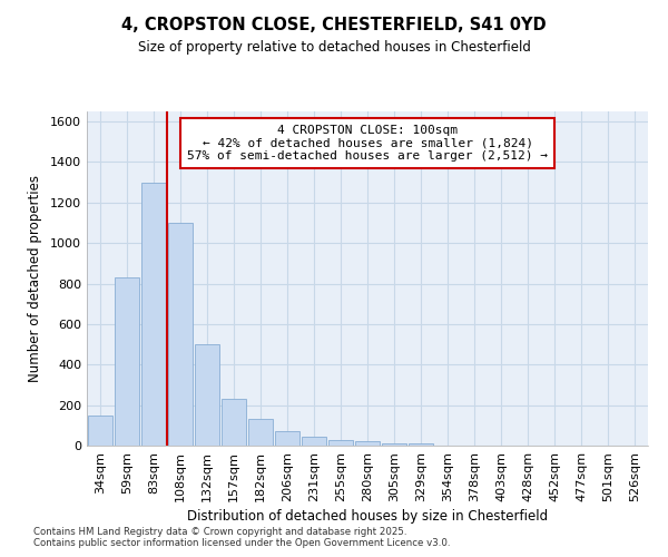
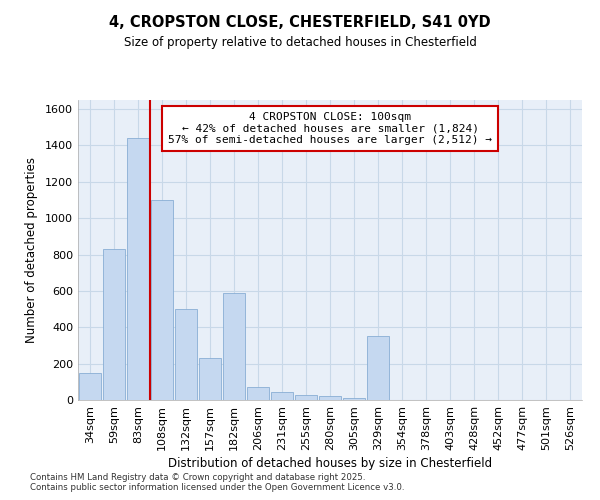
83sqm: 1300 -> 1440
182sqm: 130 -> 590
329sqm: 10 -> 350
